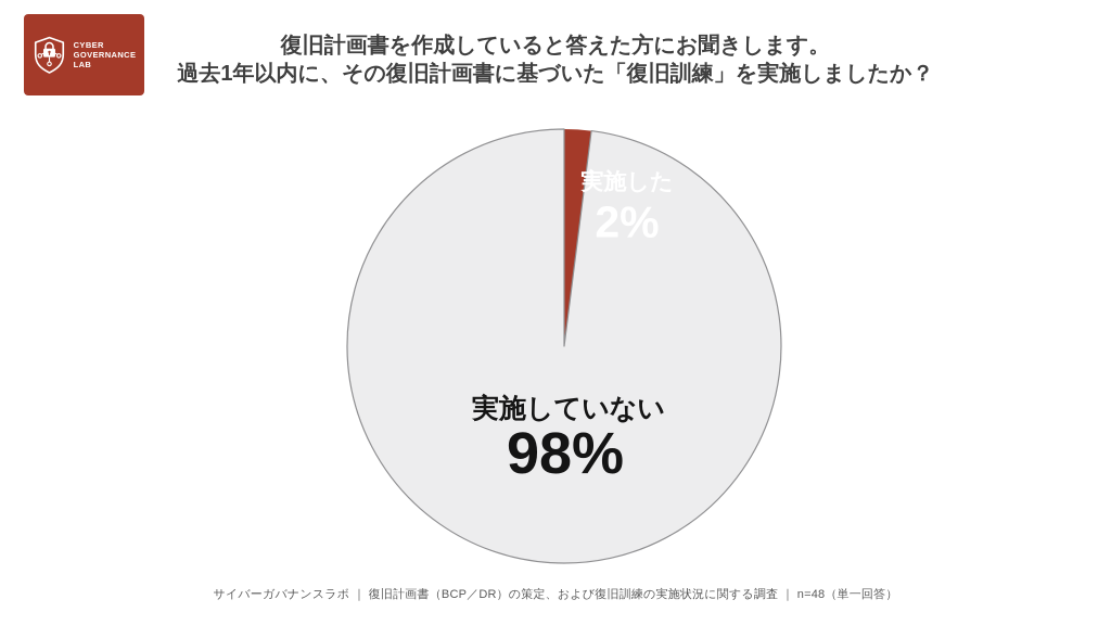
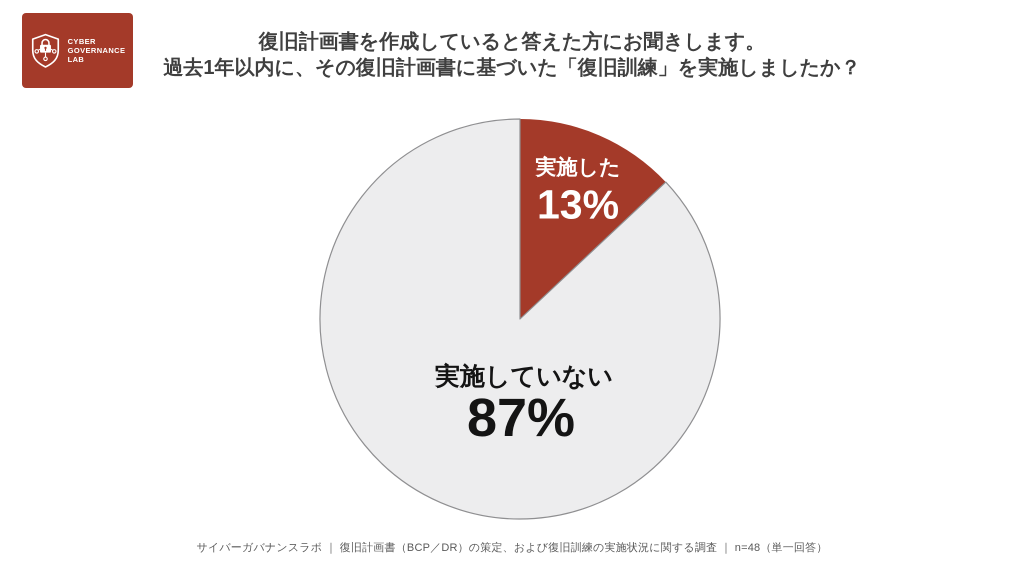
実施した: 2% -> 13%
実施していない: 98% -> 87%
